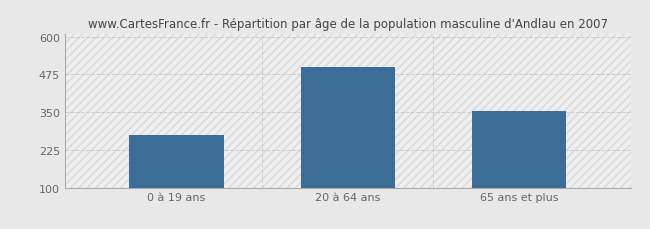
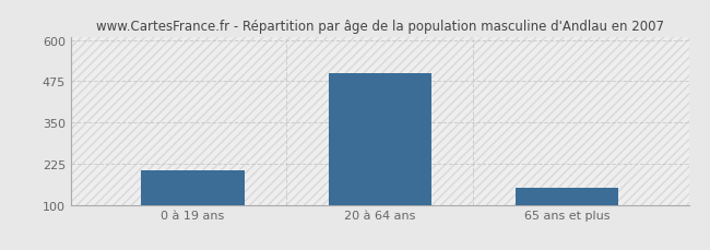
0 à 19 ans: 275 -> 205
65 ans et plus: 355 -> 152
